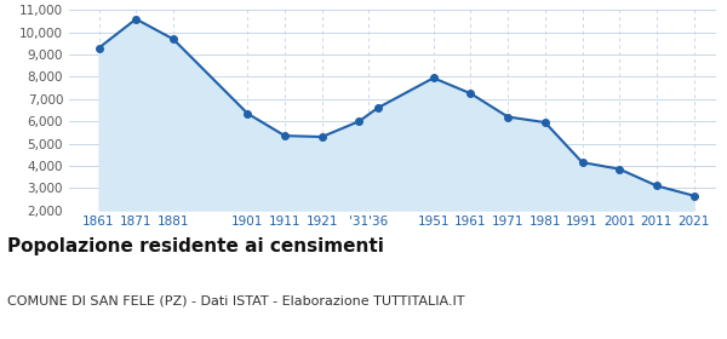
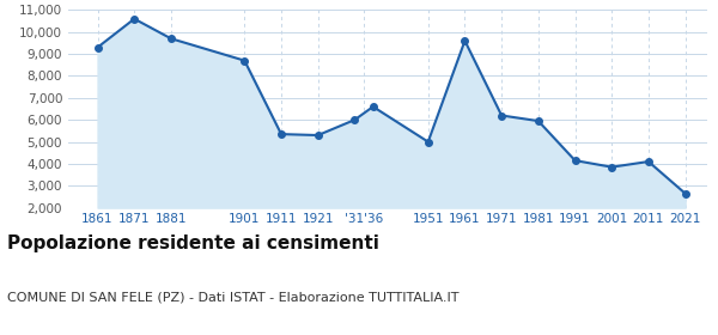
1901: 6,400 -> 8,700
1951: 8,000 -> 5,000
1961: 7,200 -> 9,600
2011: 3,100 -> 4,100
